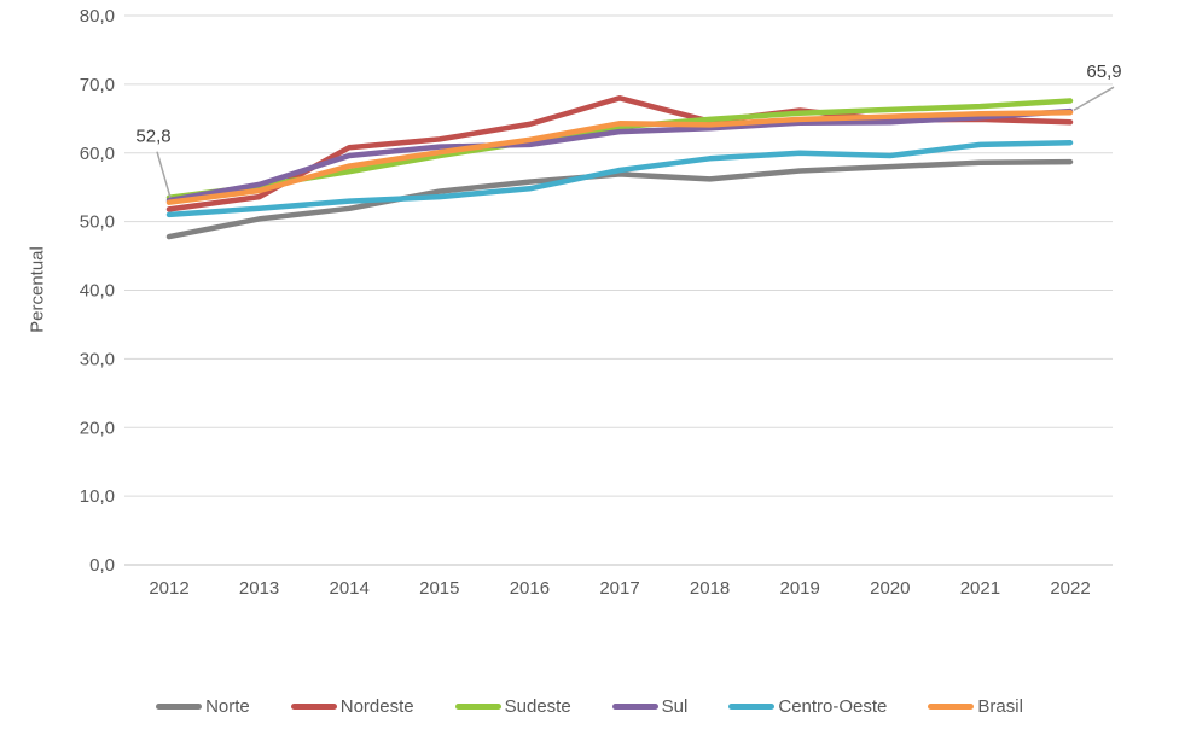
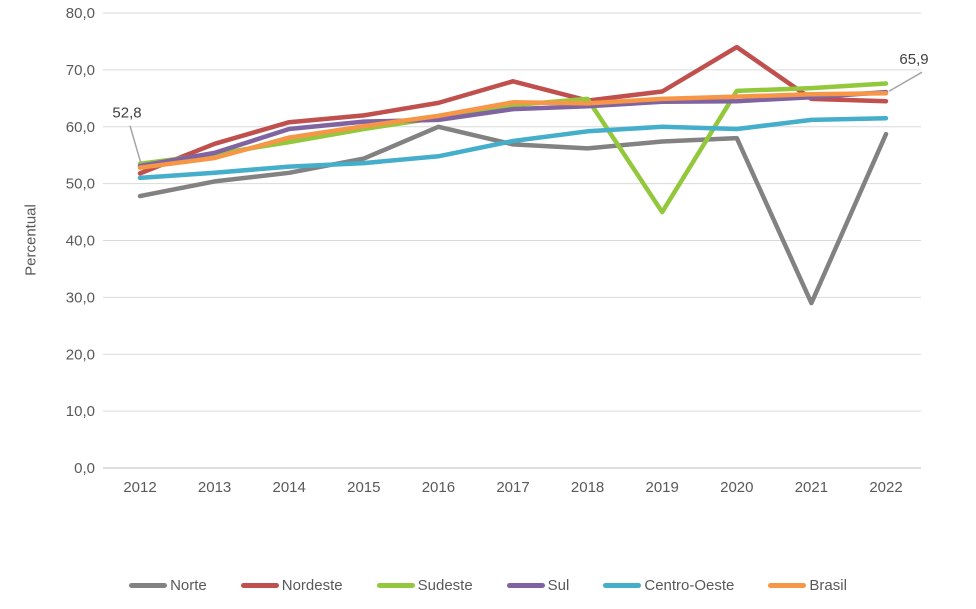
Nordeste/2013: 54 -> 57
Norte/2016: 56 -> 60
Sudeste/2019: 66 -> 45
Nordeste/2020: 65 -> 74
Norte/2021: 59 -> 29
